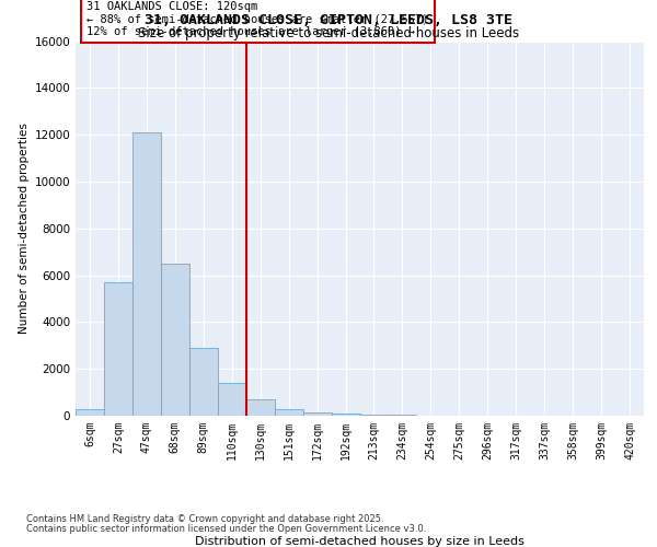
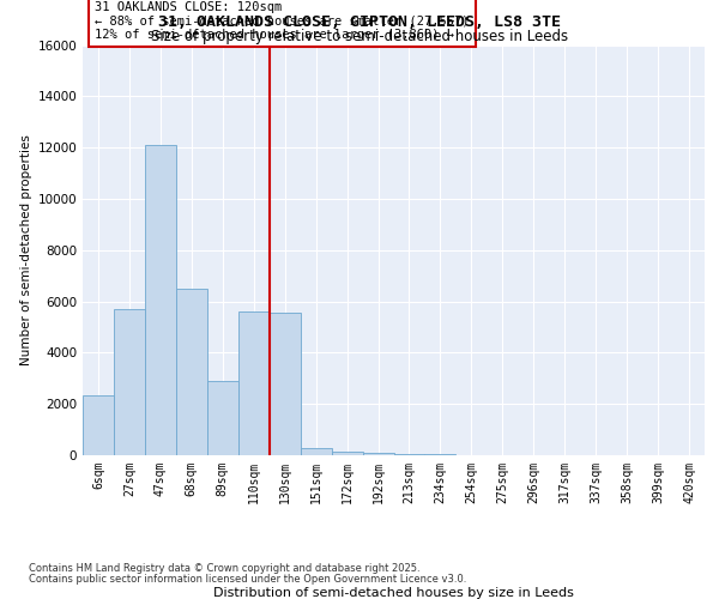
6sqm: 280 -> 2350
110sqm: 1400 -> 5600
130sqm: 700 -> 5550
